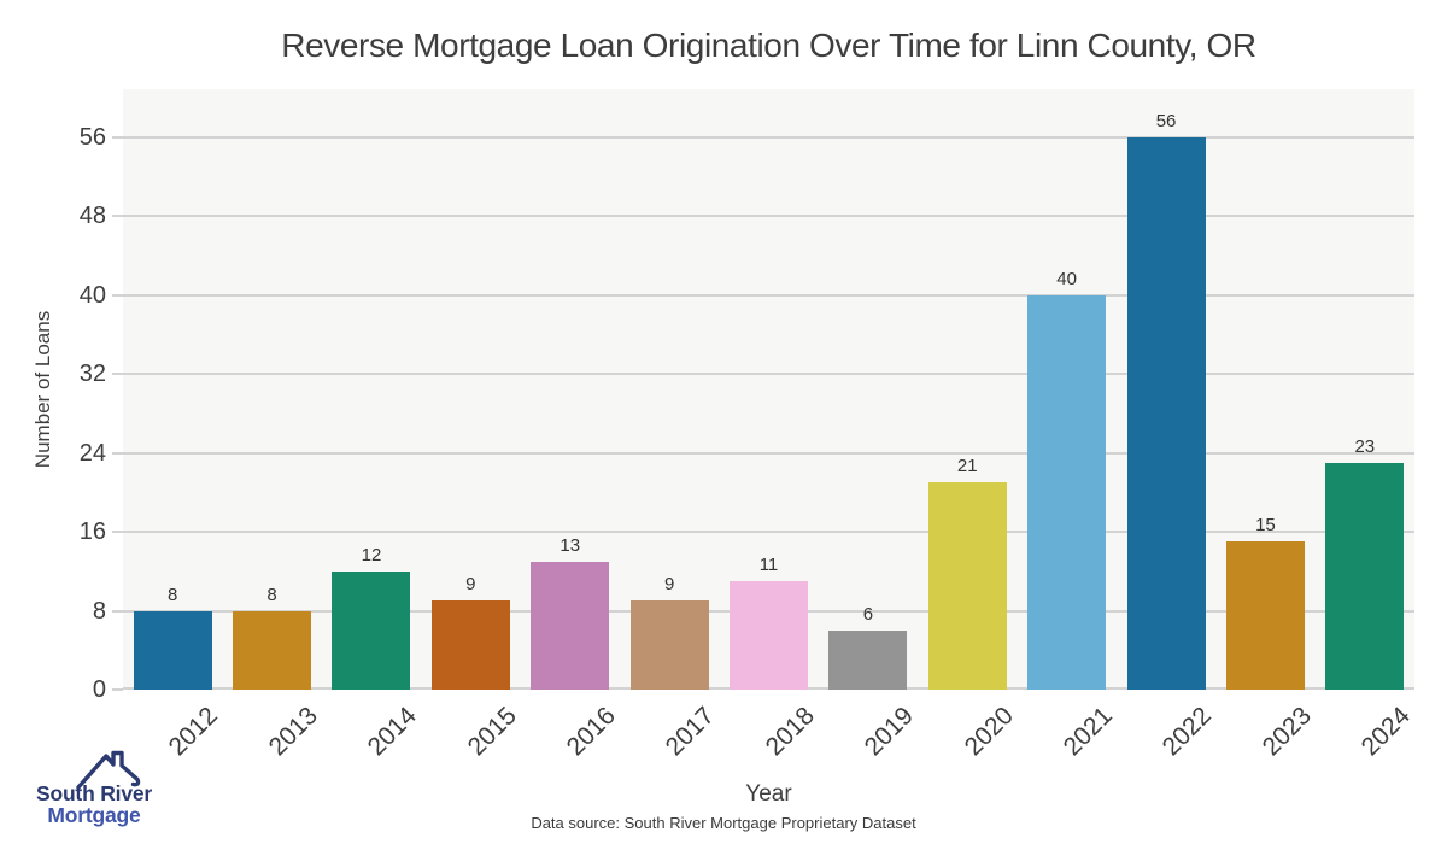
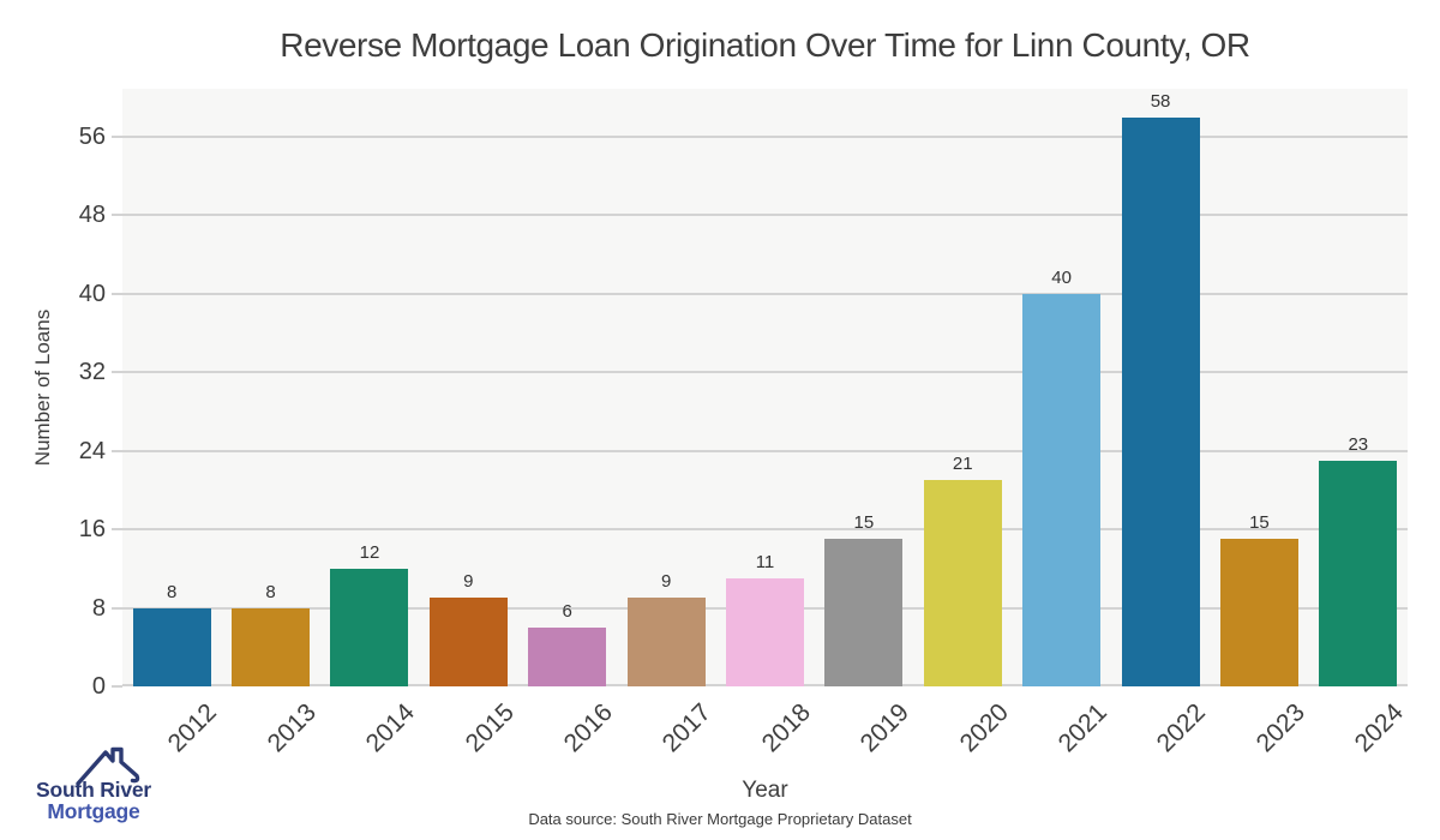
2016: 13 -> 6
2019: 6 -> 15
2022: 56 -> 58
